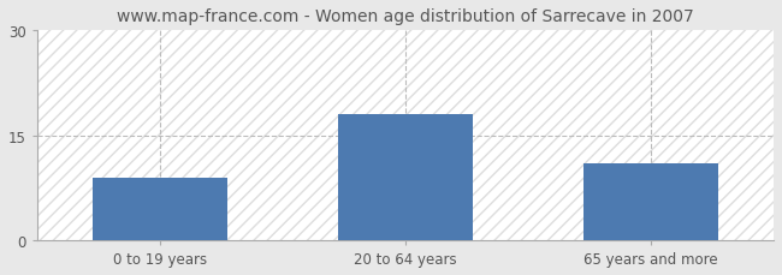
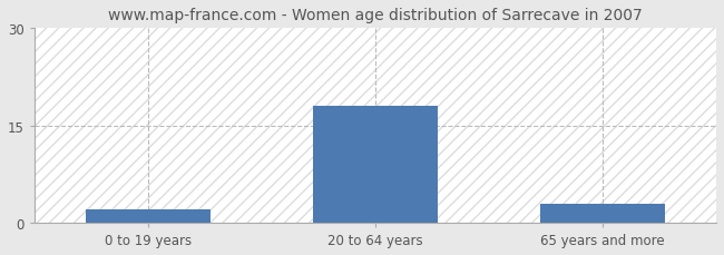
0 to 19 years: 9 -> 2
65 years and more: 11 -> 3
